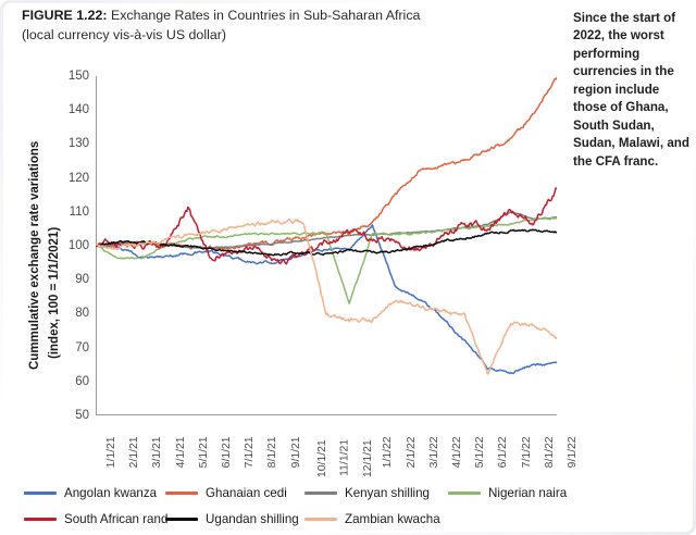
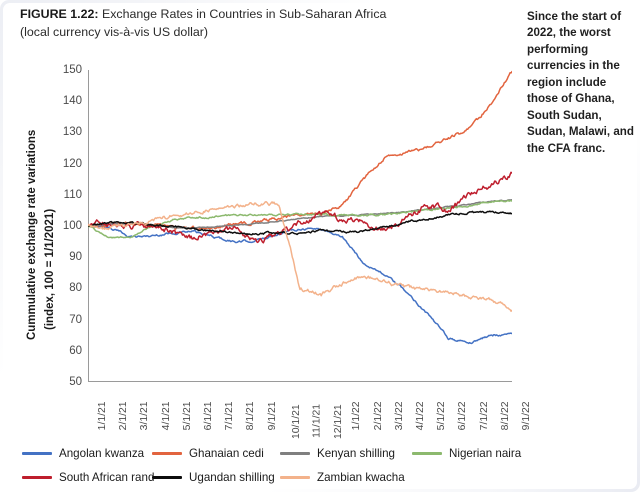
South African rand/5/1/21: 111 -> 98
Nigerian naira/12/1/21: 83 -> 104
Angolan kwanza/1/1/22: 106 -> 96
Zambian kwacha/1/1/22: 78 -> 82
Zambian kwacha/6/1/22: 62 -> 78
Kenyan shilling/7/1/22: 110 -> 107
South African rand/8/1/22: 107 -> 114
